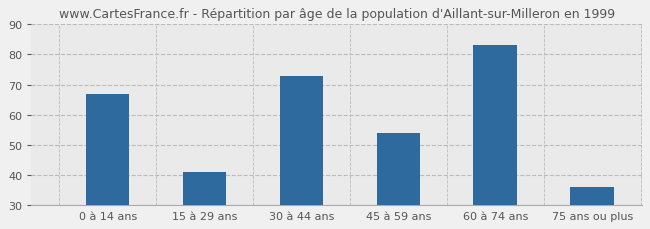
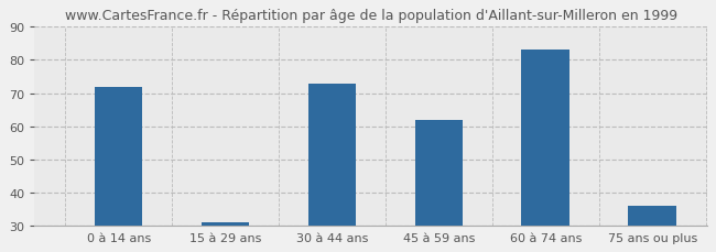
0 à 14 ans: 67 -> 72
15 à 29 ans: 41 -> 31
45 à 59 ans: 54 -> 62
